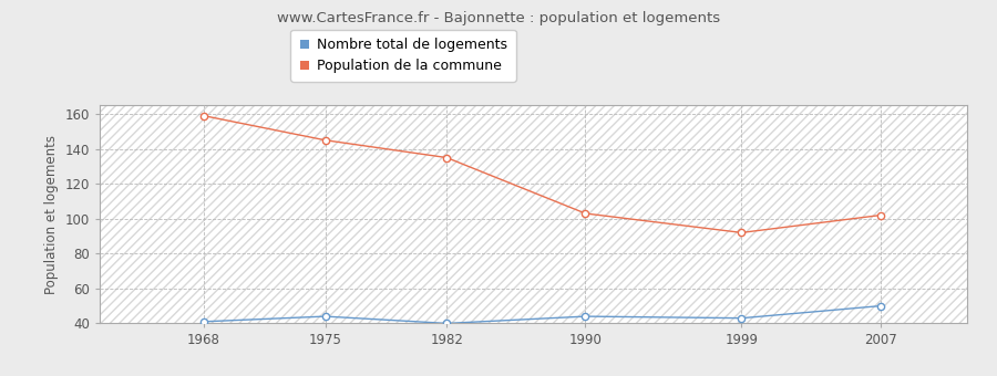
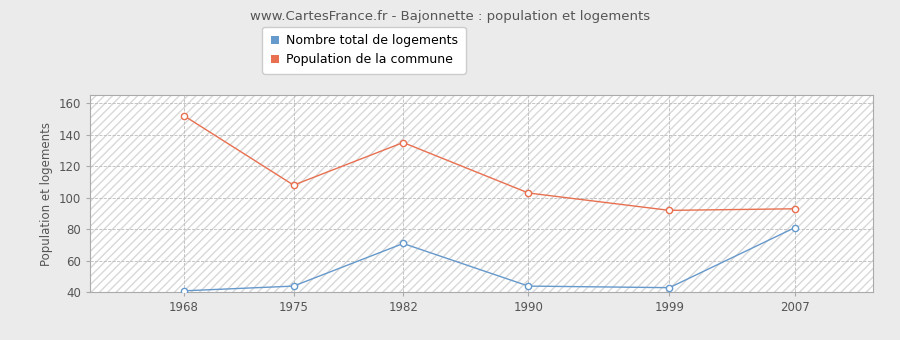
Population de la commune/1968: 159 -> 152
Population de la commune/1975: 145 -> 108
Nombre total de logements/1982: 40 -> 71
Nombre total de logements/2007: 50 -> 81
Population de la commune/2007: 102 -> 93
